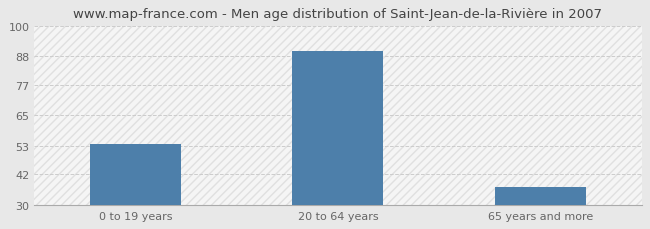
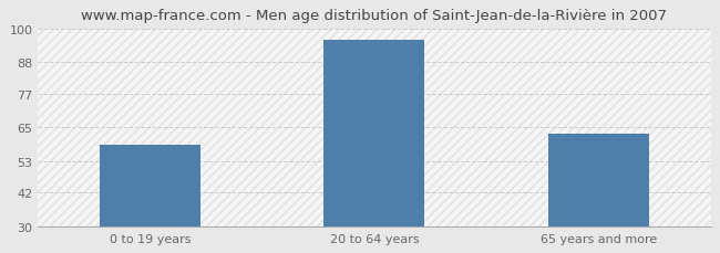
0 to 19 years: 54 -> 59
20 to 64 years: 90 -> 96
65 years and more: 37 -> 63
